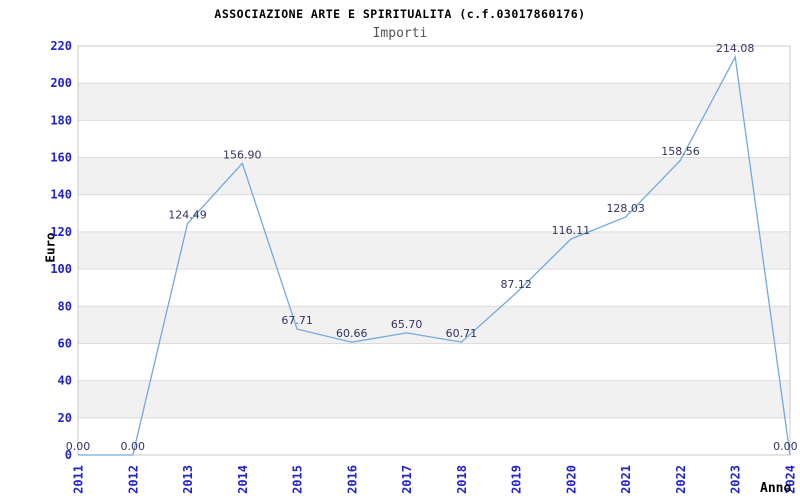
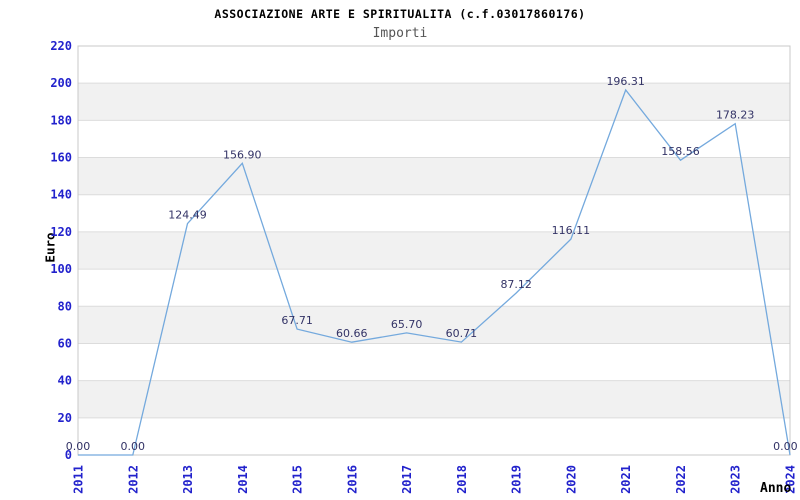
2021: 128.03 -> 196.31
2023: 214.08 -> 178.23
